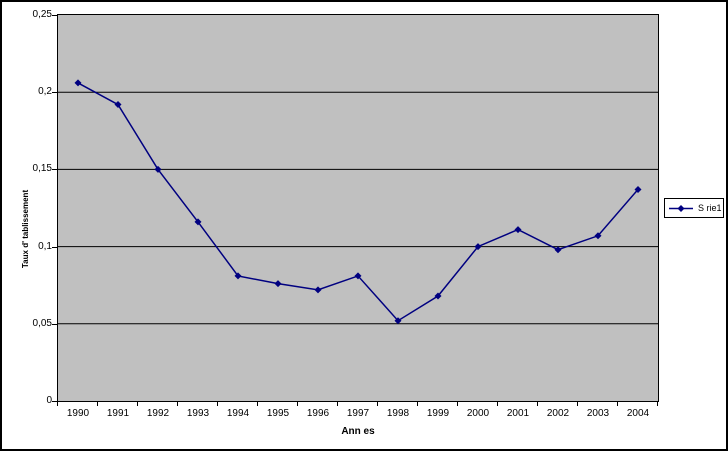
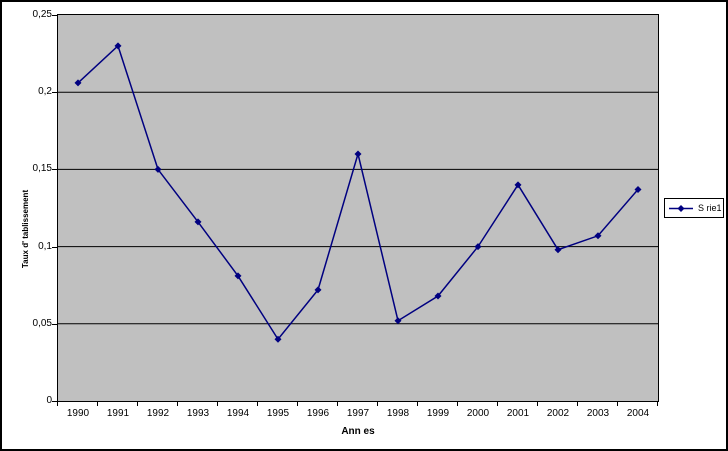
1991: 0,19 -> 0,23
1995: 0,08 -> 0,04
1997: 0,08 -> 0,16
2001: 0,11 -> 0,14
